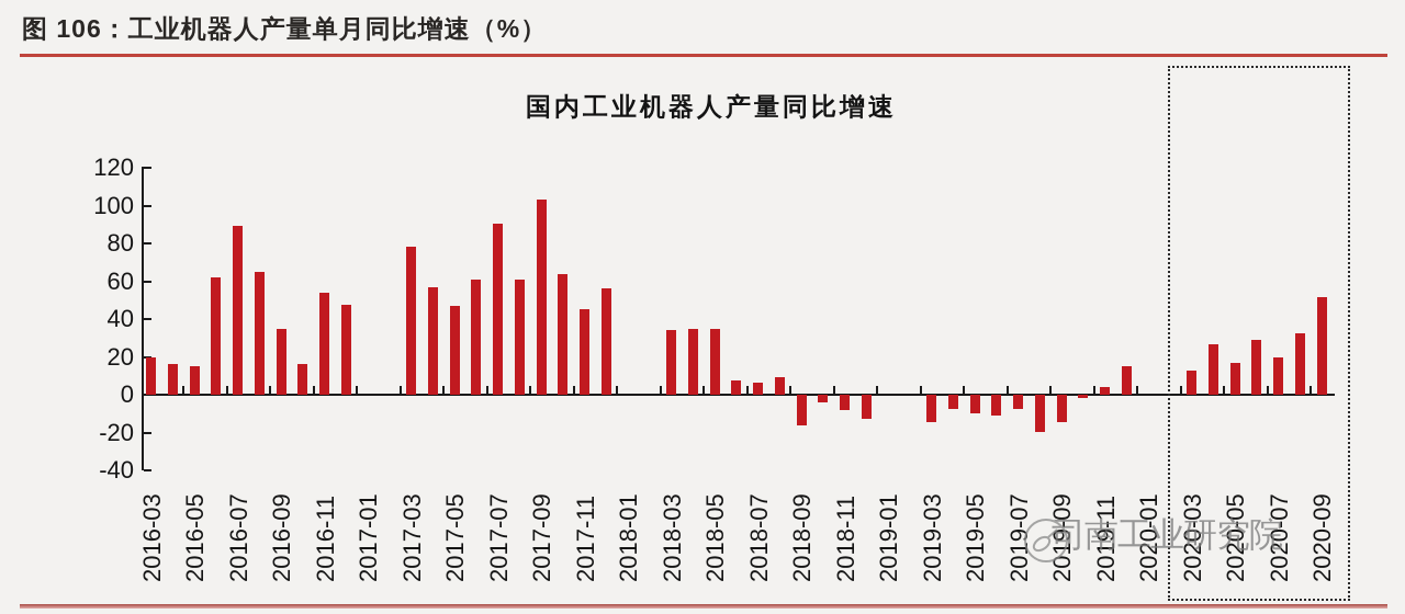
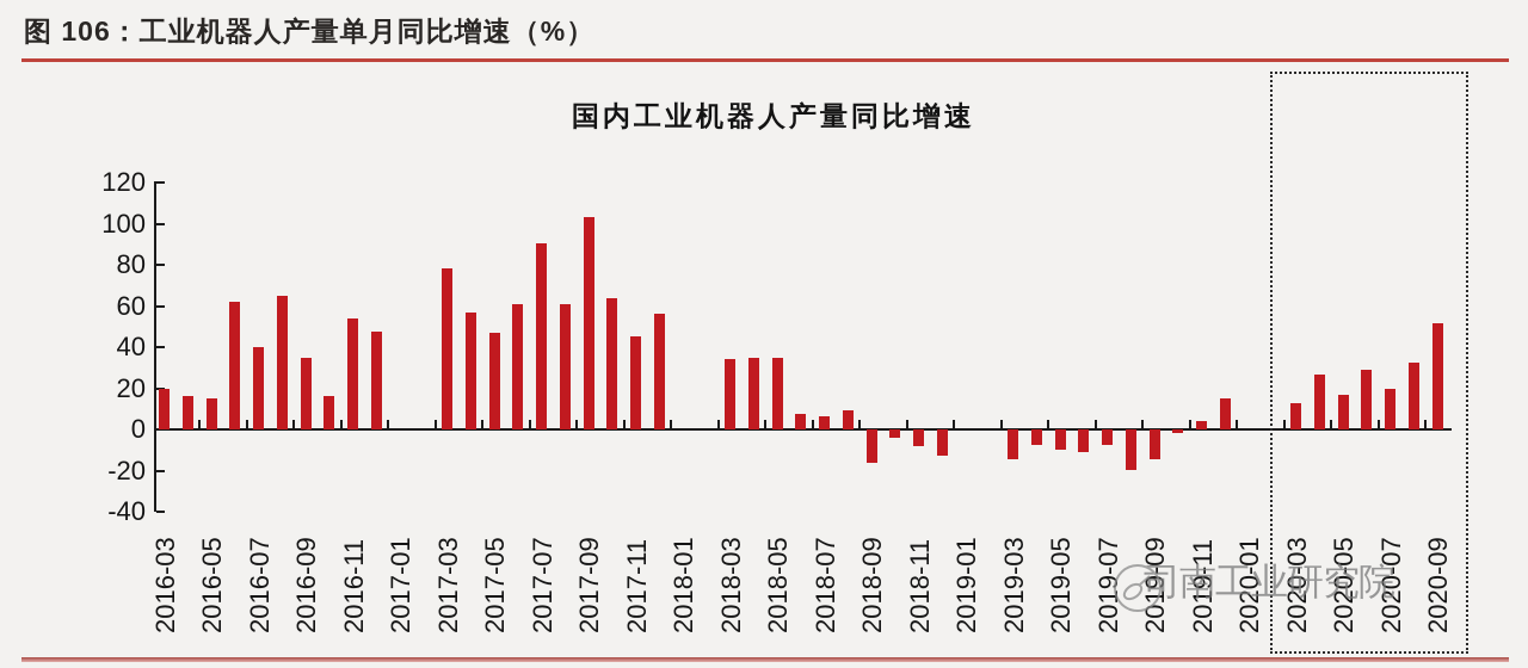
2016-07: 89 -> 40
